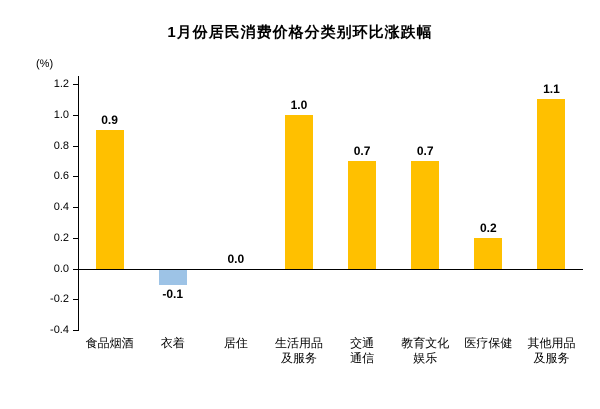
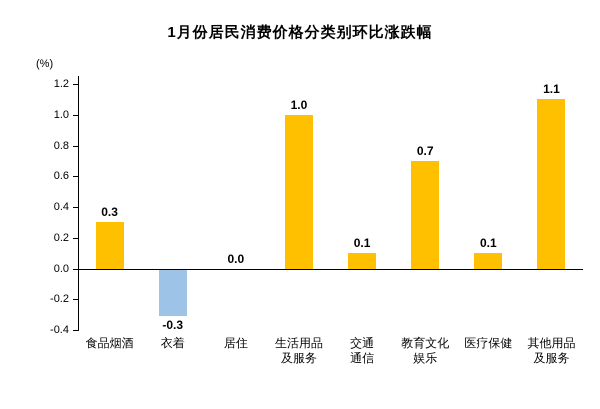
食品烟酒: 0.9 -> 0.3
衣着: -0.1 -> -0.3
交通 通信: 0.7 -> 0.1
医疗保健: 0.2 -> 0.1
